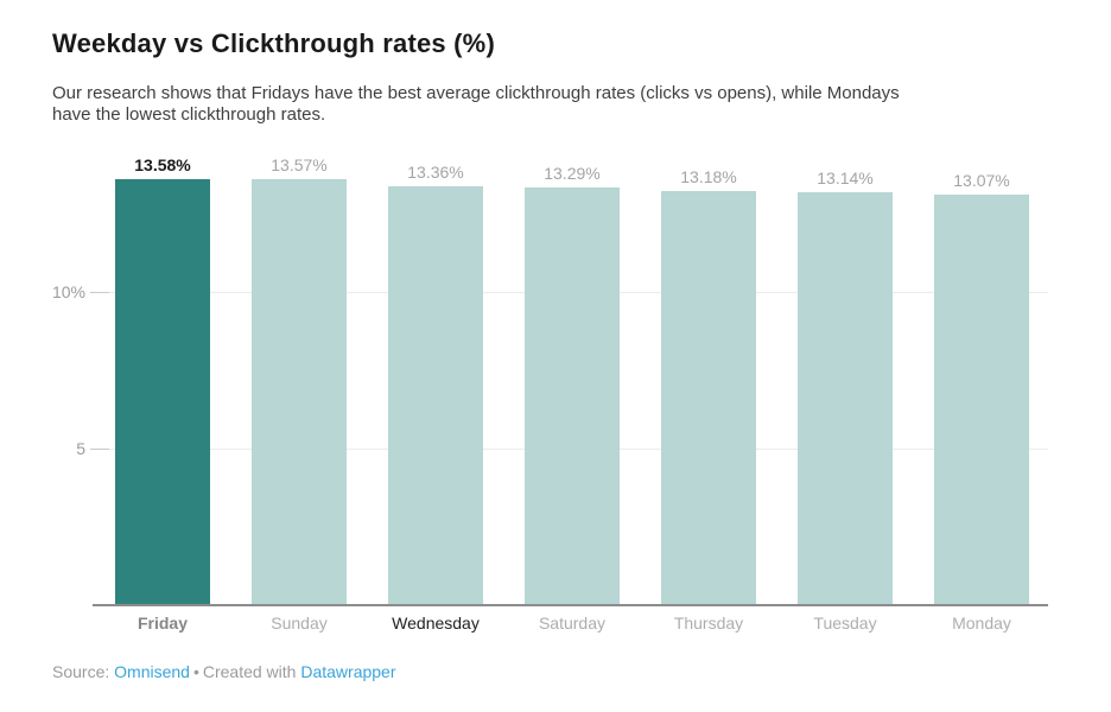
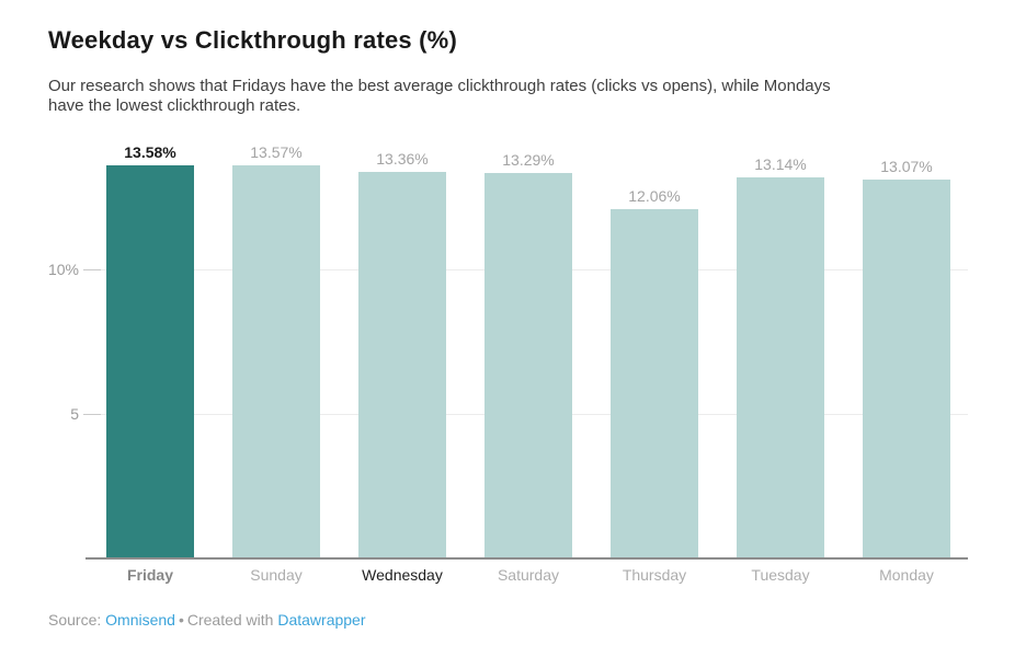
Thursday: 13.18% -> 12.06%
